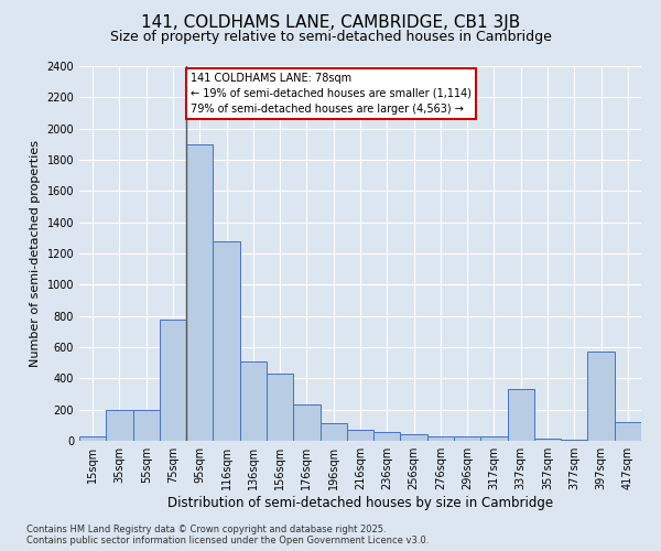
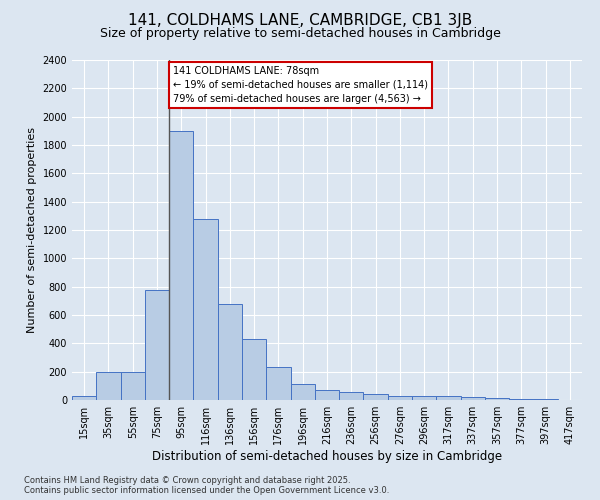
136sqm: 510 -> 680
337sqm: 330 -> 20
397sqm: 570 -> 0
417sqm: 120 -> 0
